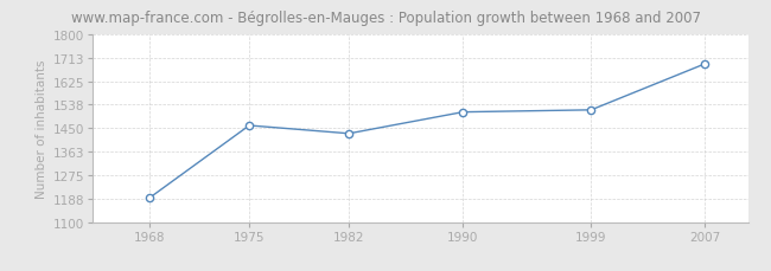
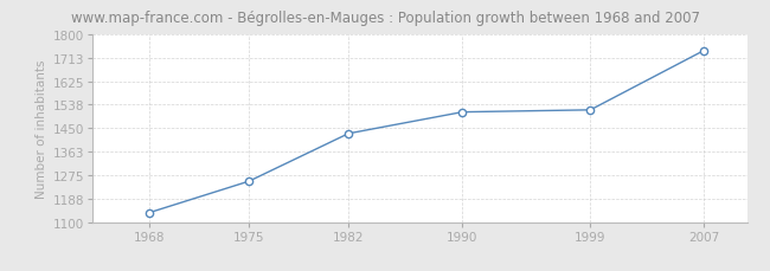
1968: 1190 -> 1135
1975: 1460 -> 1252
2007: 1690 -> 1740
